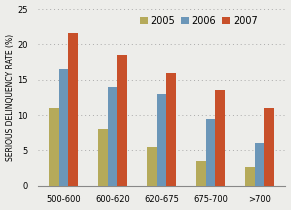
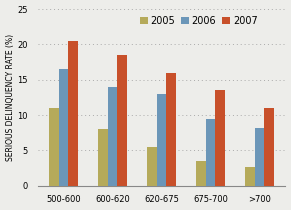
2007/500-600: 21.6 -> 20.5
2006/>700: 6.0 -> 8.2
